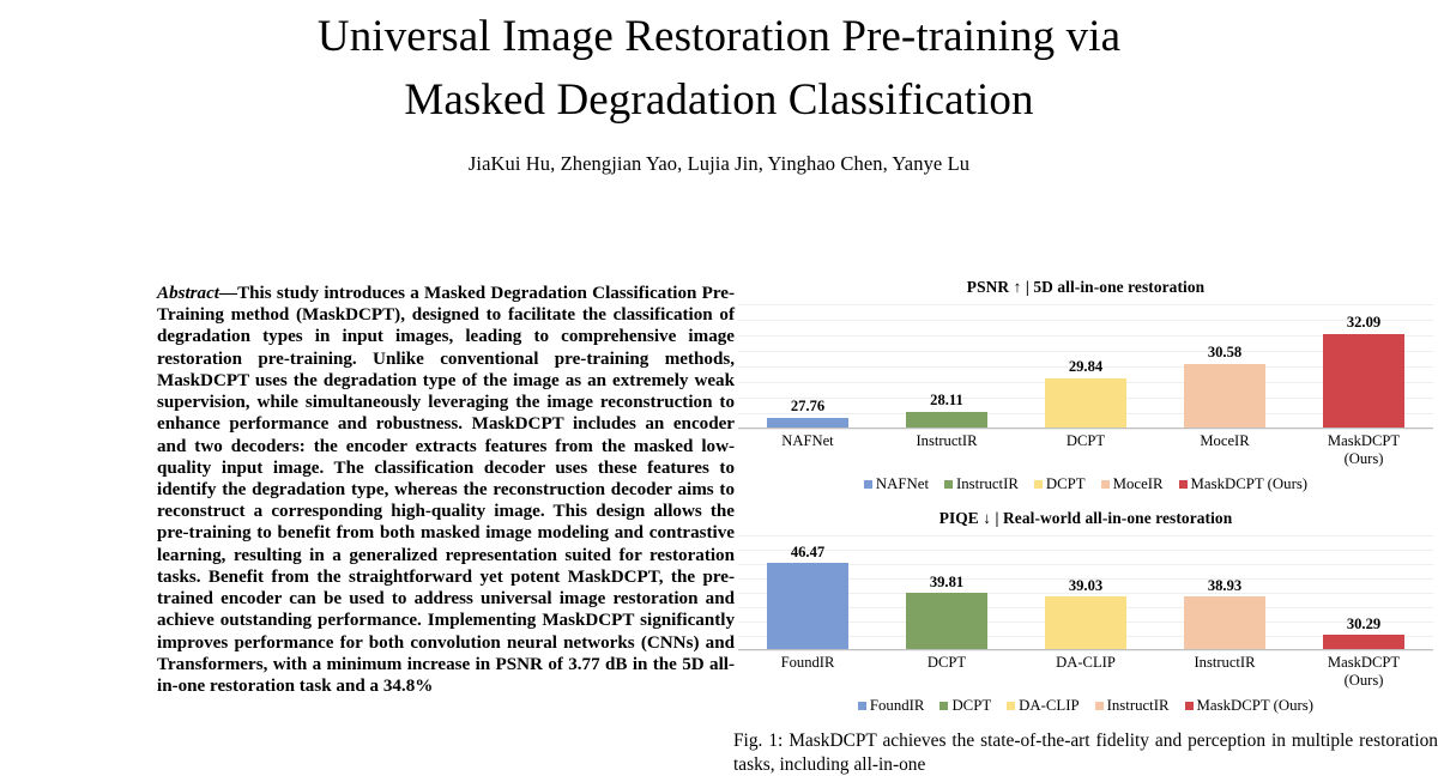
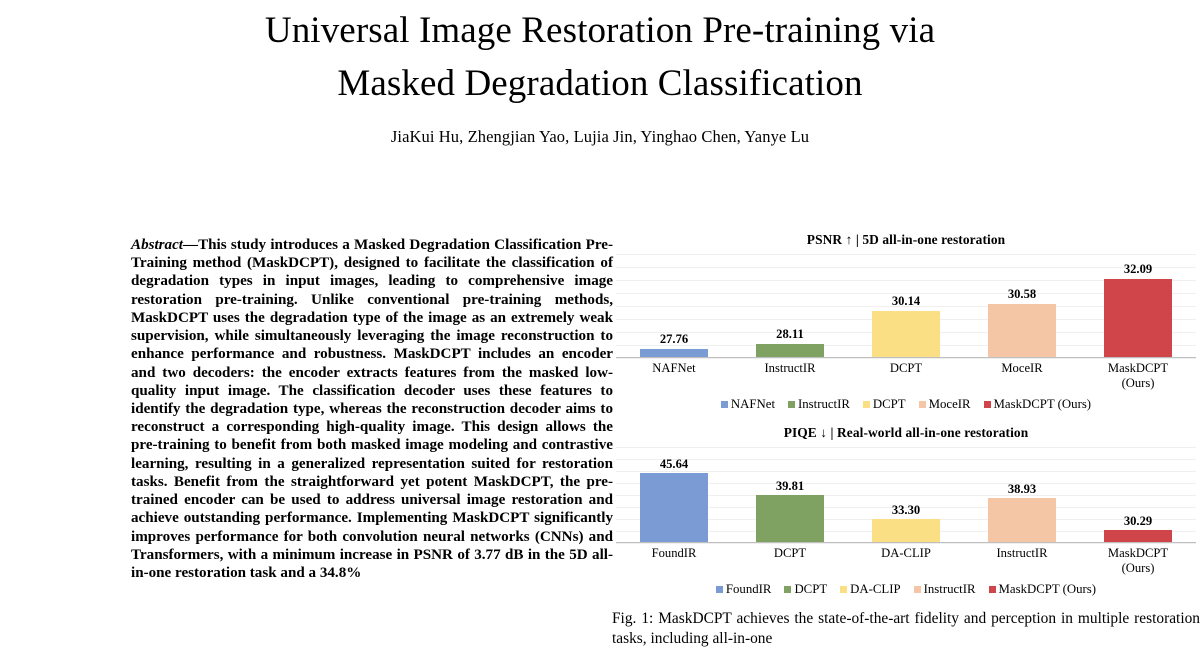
PSNR ↑ | 5D all-in-one restoration/DCPT: 29.84 -> 30.14
PIQE ↓ | Real-world all-in-one restoration/FoundIR: 46.47 -> 45.64
PIQE ↓ | Real-world all-in-one restoration/DA-CLIP: 39.03 -> 33.30
